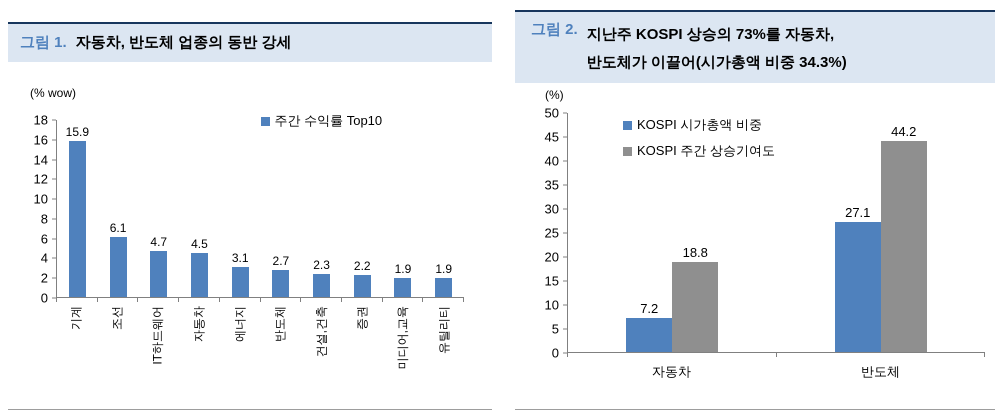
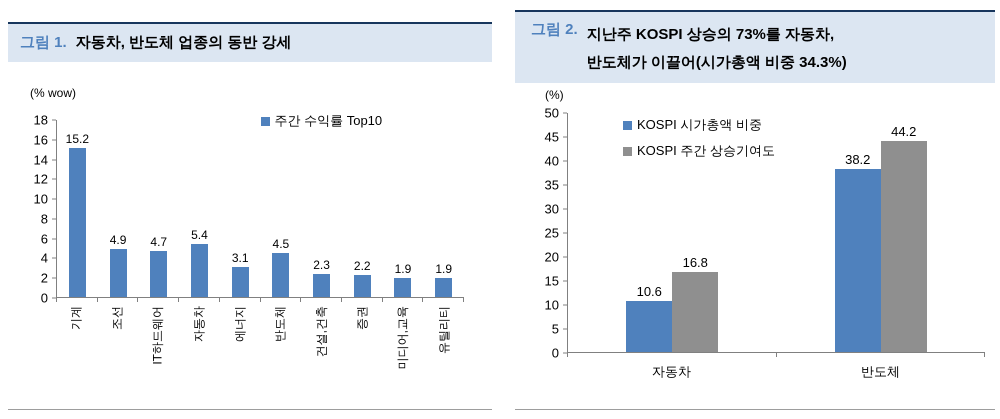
자동차, 반도체 업종의 동반 강세/기계: 15.9 -> 15.2
자동차, 반도체 업종의 동반 강세/조선: 6.1 -> 4.9
자동차, 반도체 업종의 동반 강세/자동차: 4.5 -> 5.4
자동차, 반도체 업종의 동반 강세/반도체: 2.7 -> 4.5
지난주 KOSPI 상승의 73%를 자동차, 반도체가 이끌어(시가총액 비중 34.3%)/KOSPI 시가총액 비중/자동차: 7.2 -> 10.6
지난주 KOSPI 상승의 73%를 자동차, 반도체가 이끌어(시가총액 비중 34.3%)/KOSPI 주간 상승기여도/자동차: 18.8 -> 16.8
지난주 KOSPI 상승의 73%를 자동차, 반도체가 이끌어(시가총액 비중 34.3%)/KOSPI 시가총액 비중/반도체: 27.1 -> 38.2
